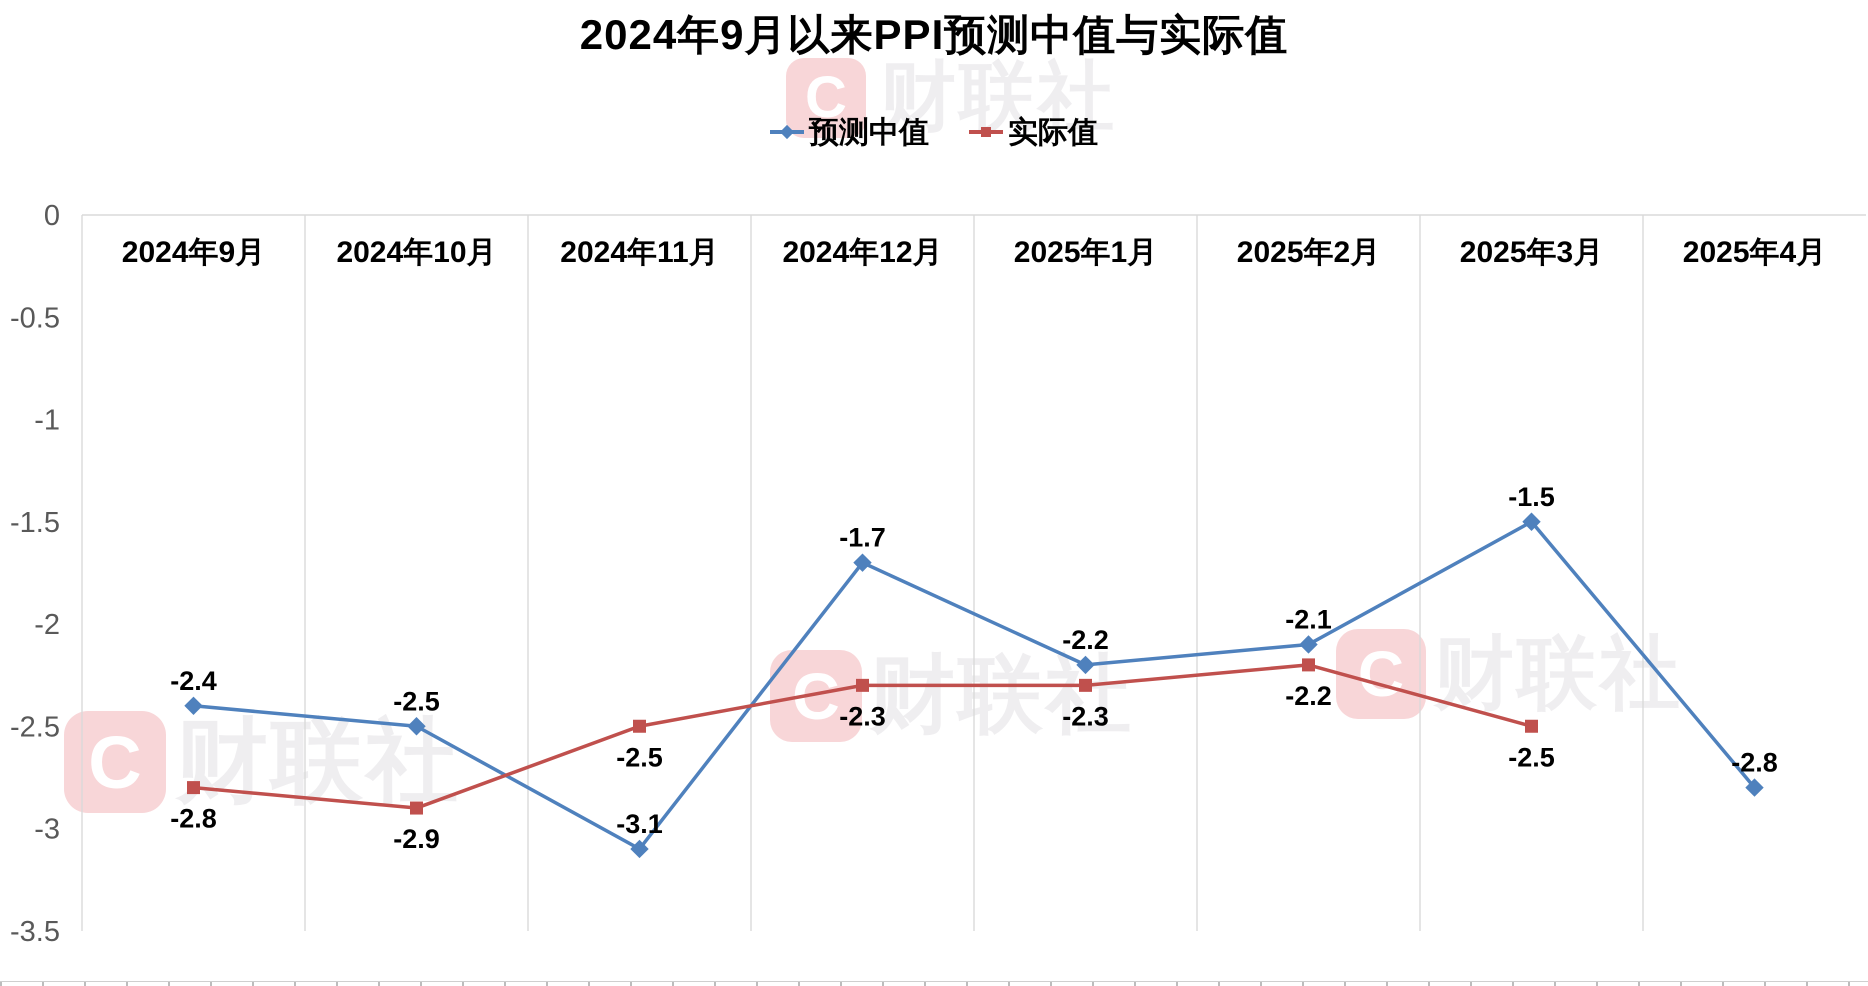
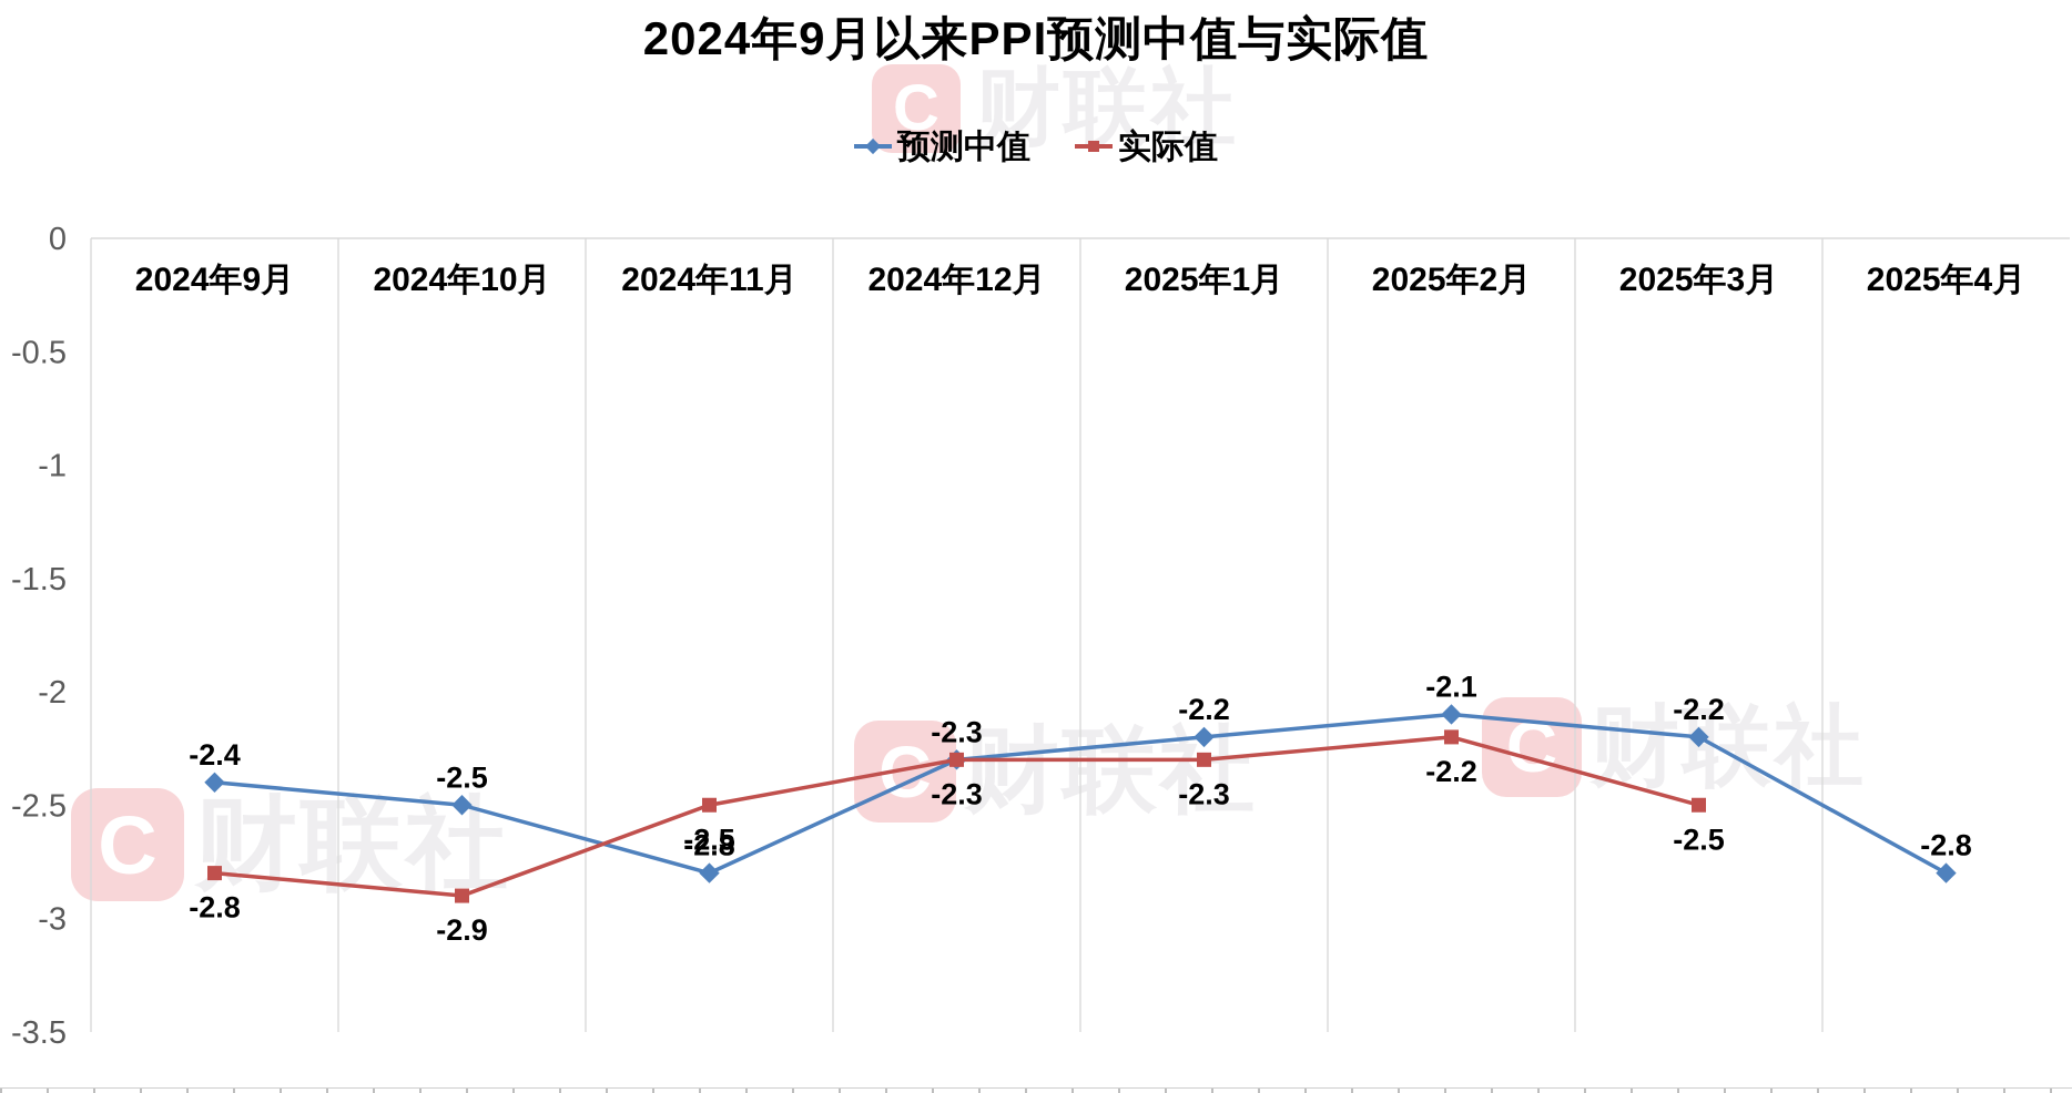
预测中值/2024年11月: -3.1 -> -2.8
预测中值/2024年12月: -1.7 -> -2.3
预测中值/2025年3月: -1.5 -> -2.2
